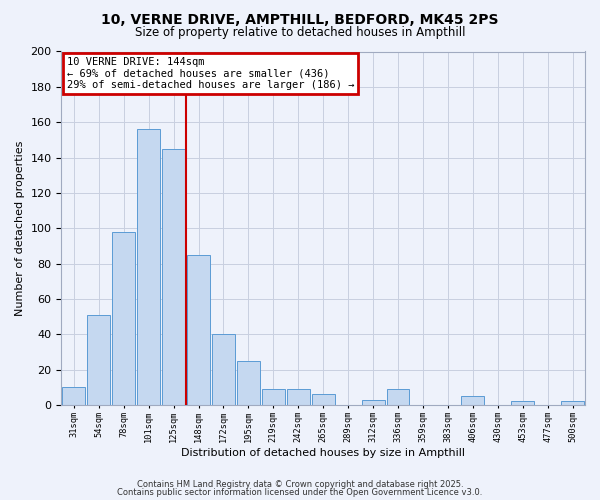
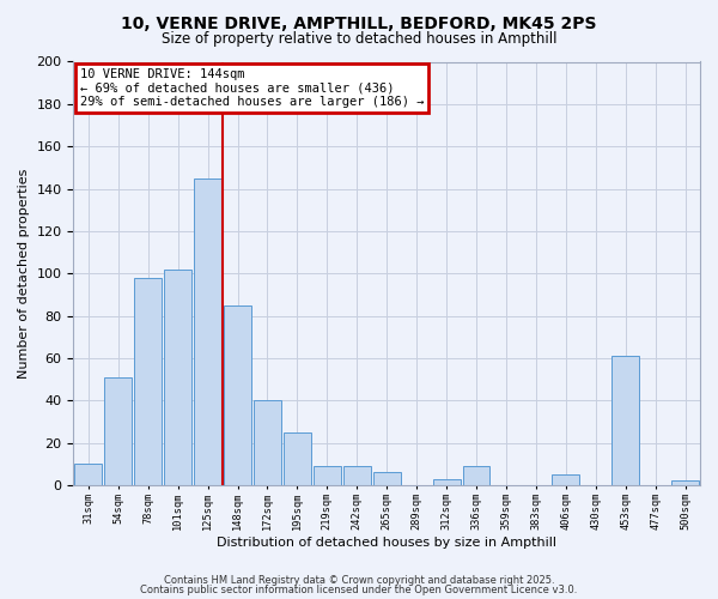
101sqm: 156 -> 102
453sqm: 2 -> 61
